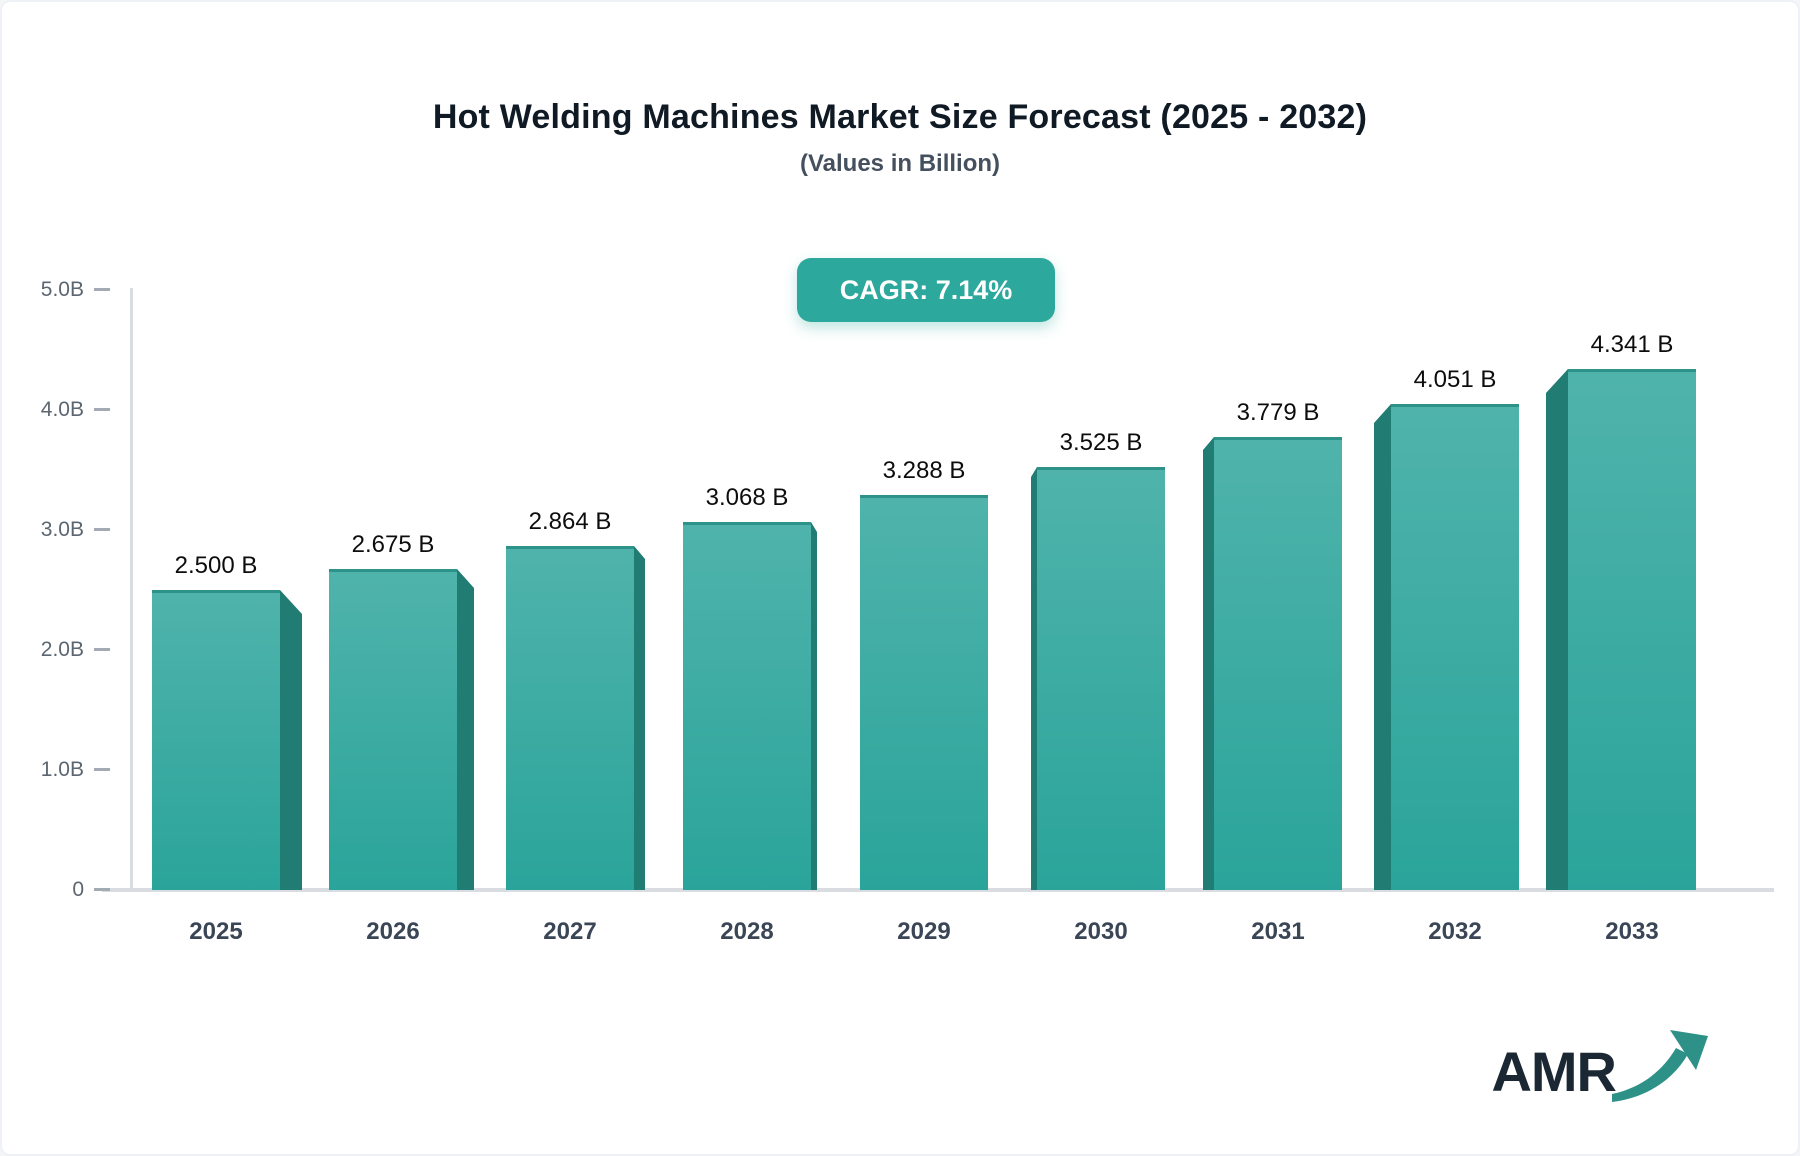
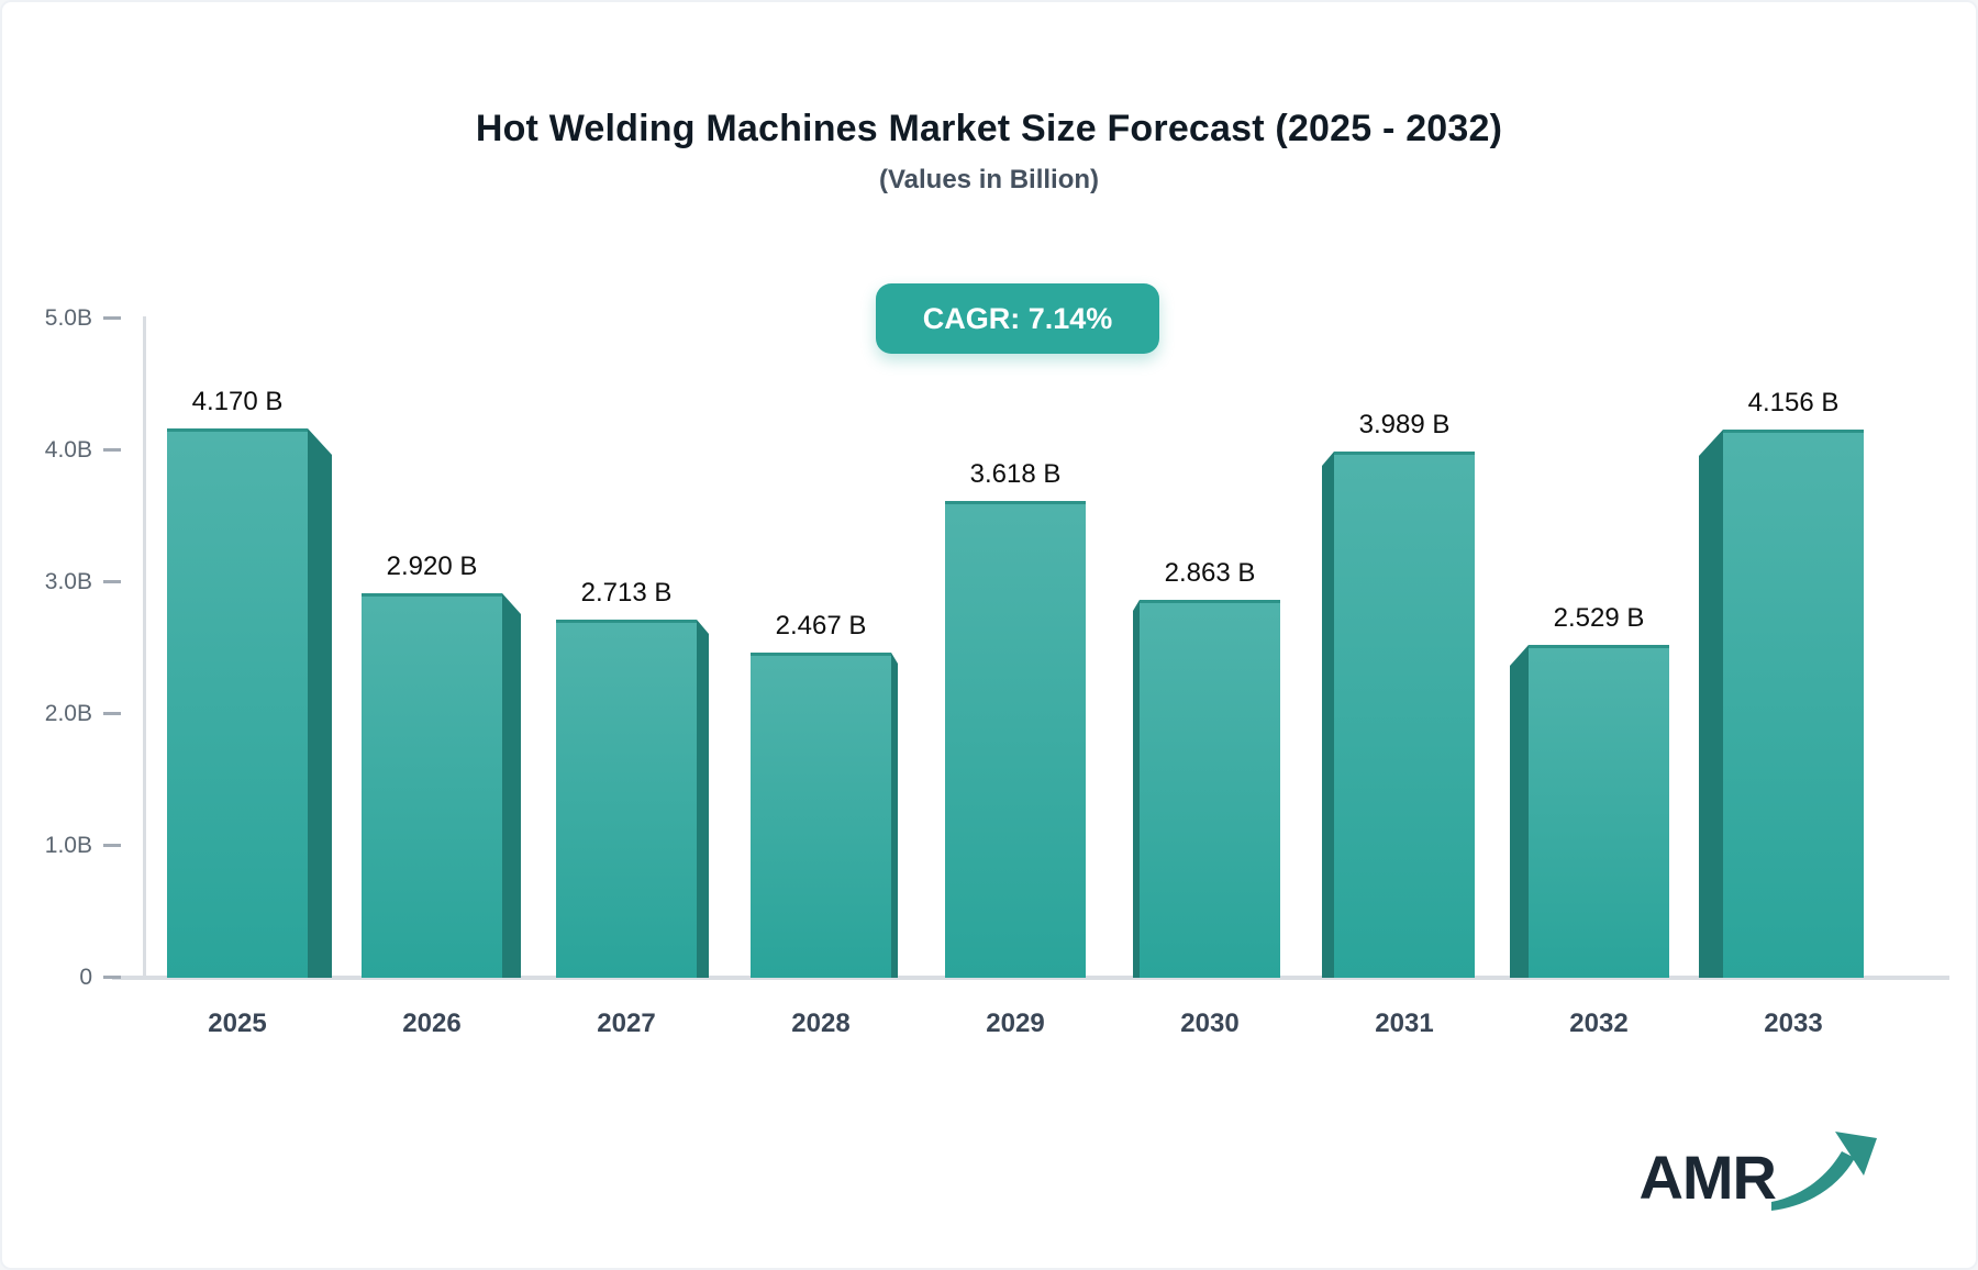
2025: 2.500 -> 4.170
2026: 2.675 -> 2.920
2027: 2.864 -> 2.713
2028: 3.068 -> 2.467
2029: 3.288 -> 3.618
2030: 3.525 -> 2.863
2031: 3.779 -> 3.989
2032: 4.051 -> 2.529
2033: 4.341 -> 4.156
